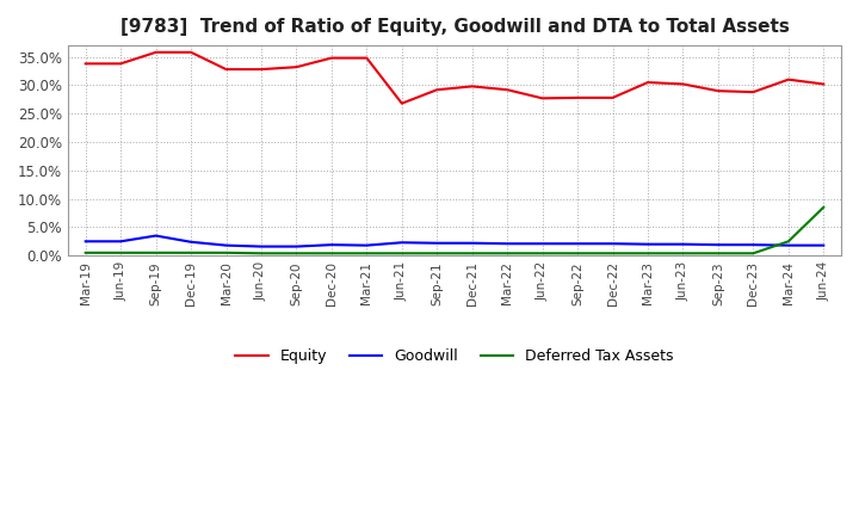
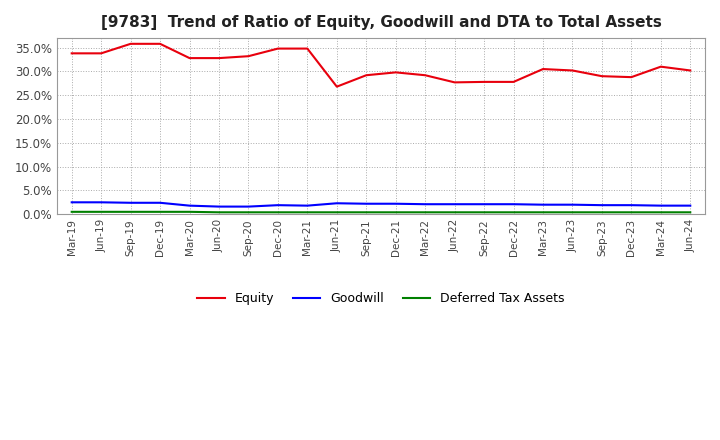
Goodwill/Sep-19: 3.5% -> 2.4%
Deferred Tax Assets/Mar-24: 2.5% -> 0.4%
Deferred Tax Assets/Jun-24: 8.5% -> 0.4%
